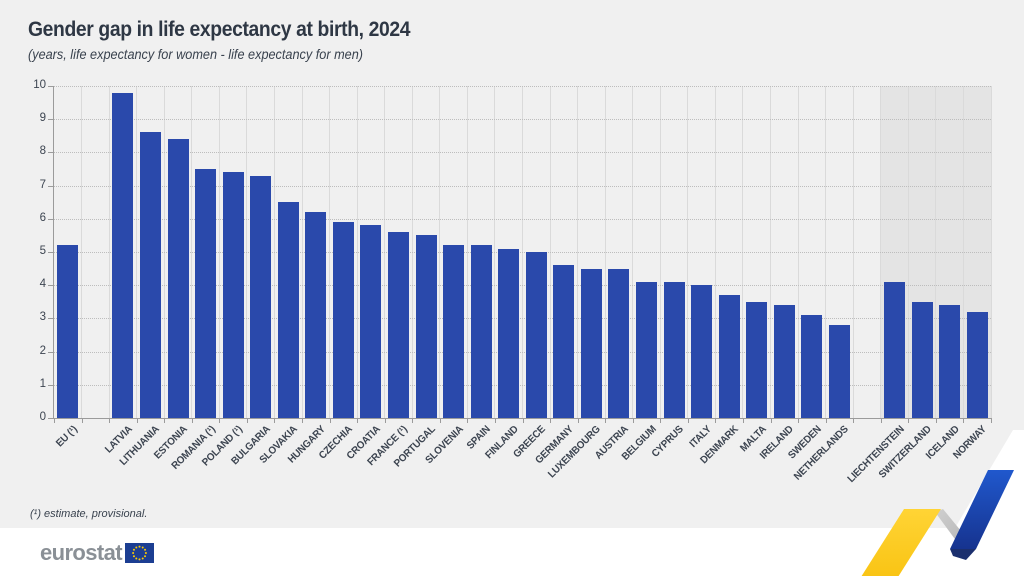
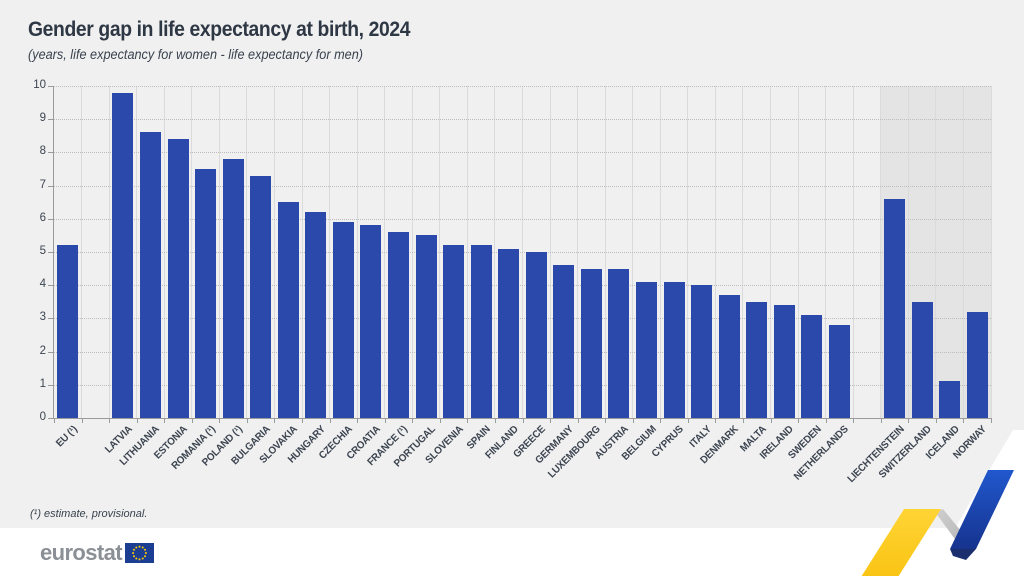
POLAND (¹): 7.4 -> 7.8
LIECHTENSTEIN: 4.1 -> 6.6
ICELAND: 3.4 -> 1.1
